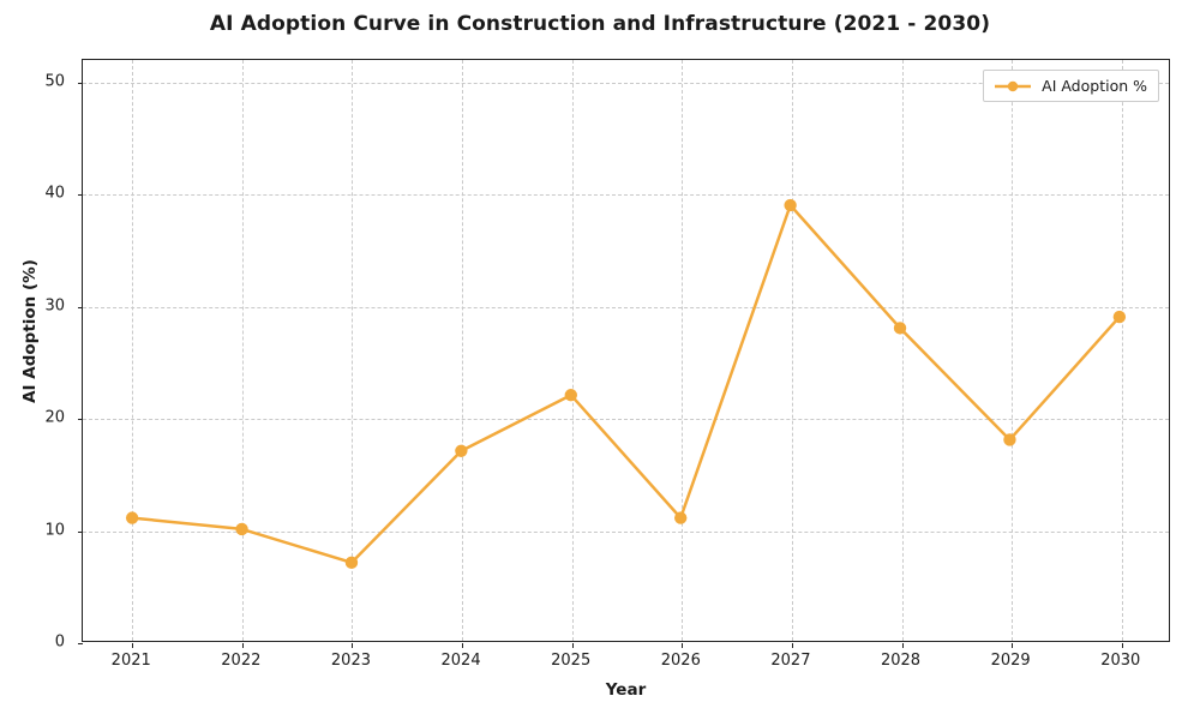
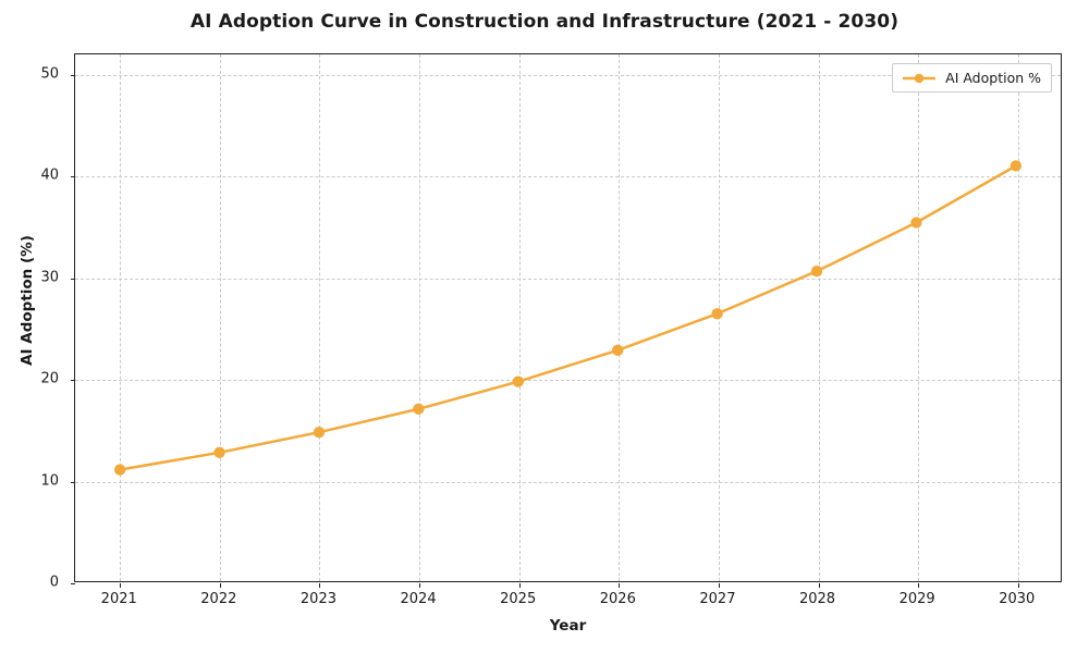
2022: 10 -> 13
2023: 7 -> 15
2025: 22 -> 20
2026: 11 -> 23
2027: 39 -> 26
2028: 28 -> 31
2029: 18 -> 35
2030: 29 -> 41
